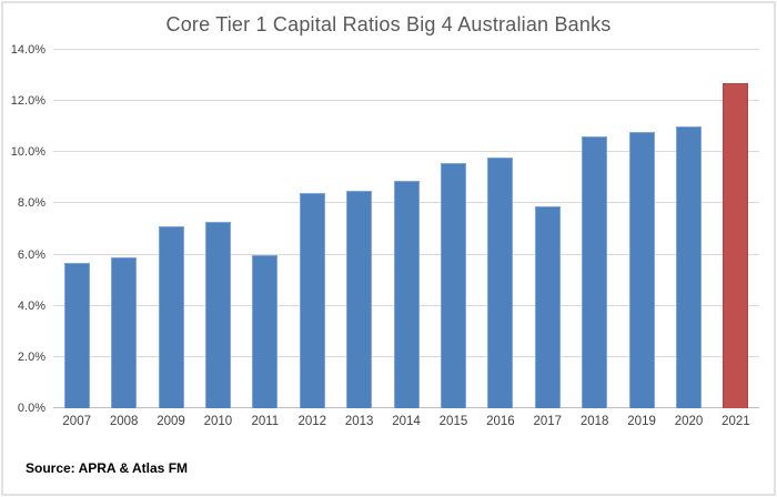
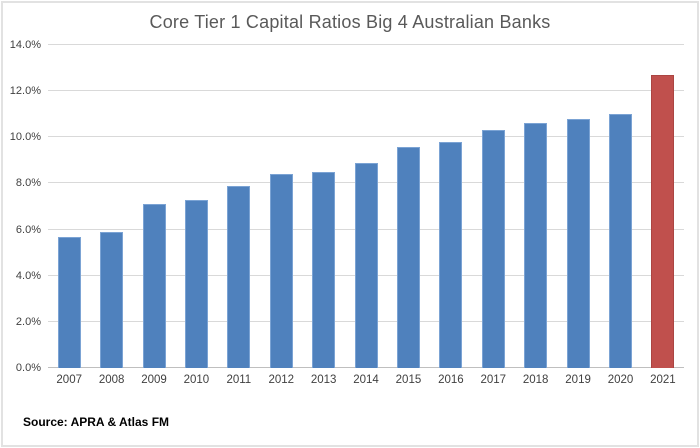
2011: 6.0% -> 7.9%
2017: 7.9% -> 10.3%
